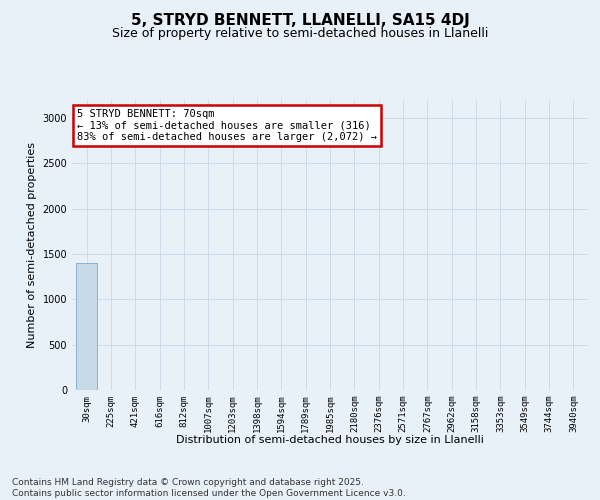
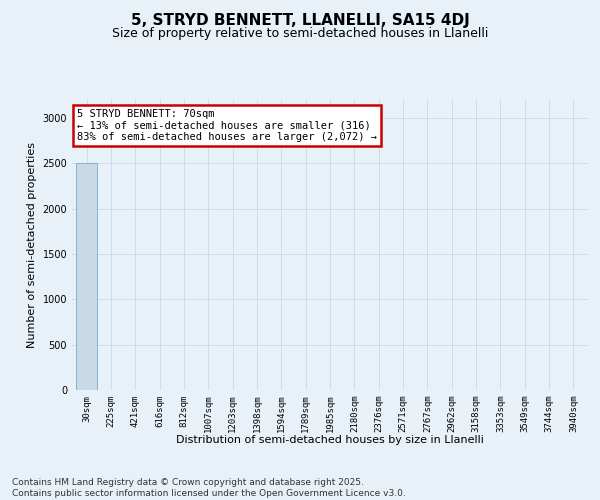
30sqm: 1400 -> 2500
